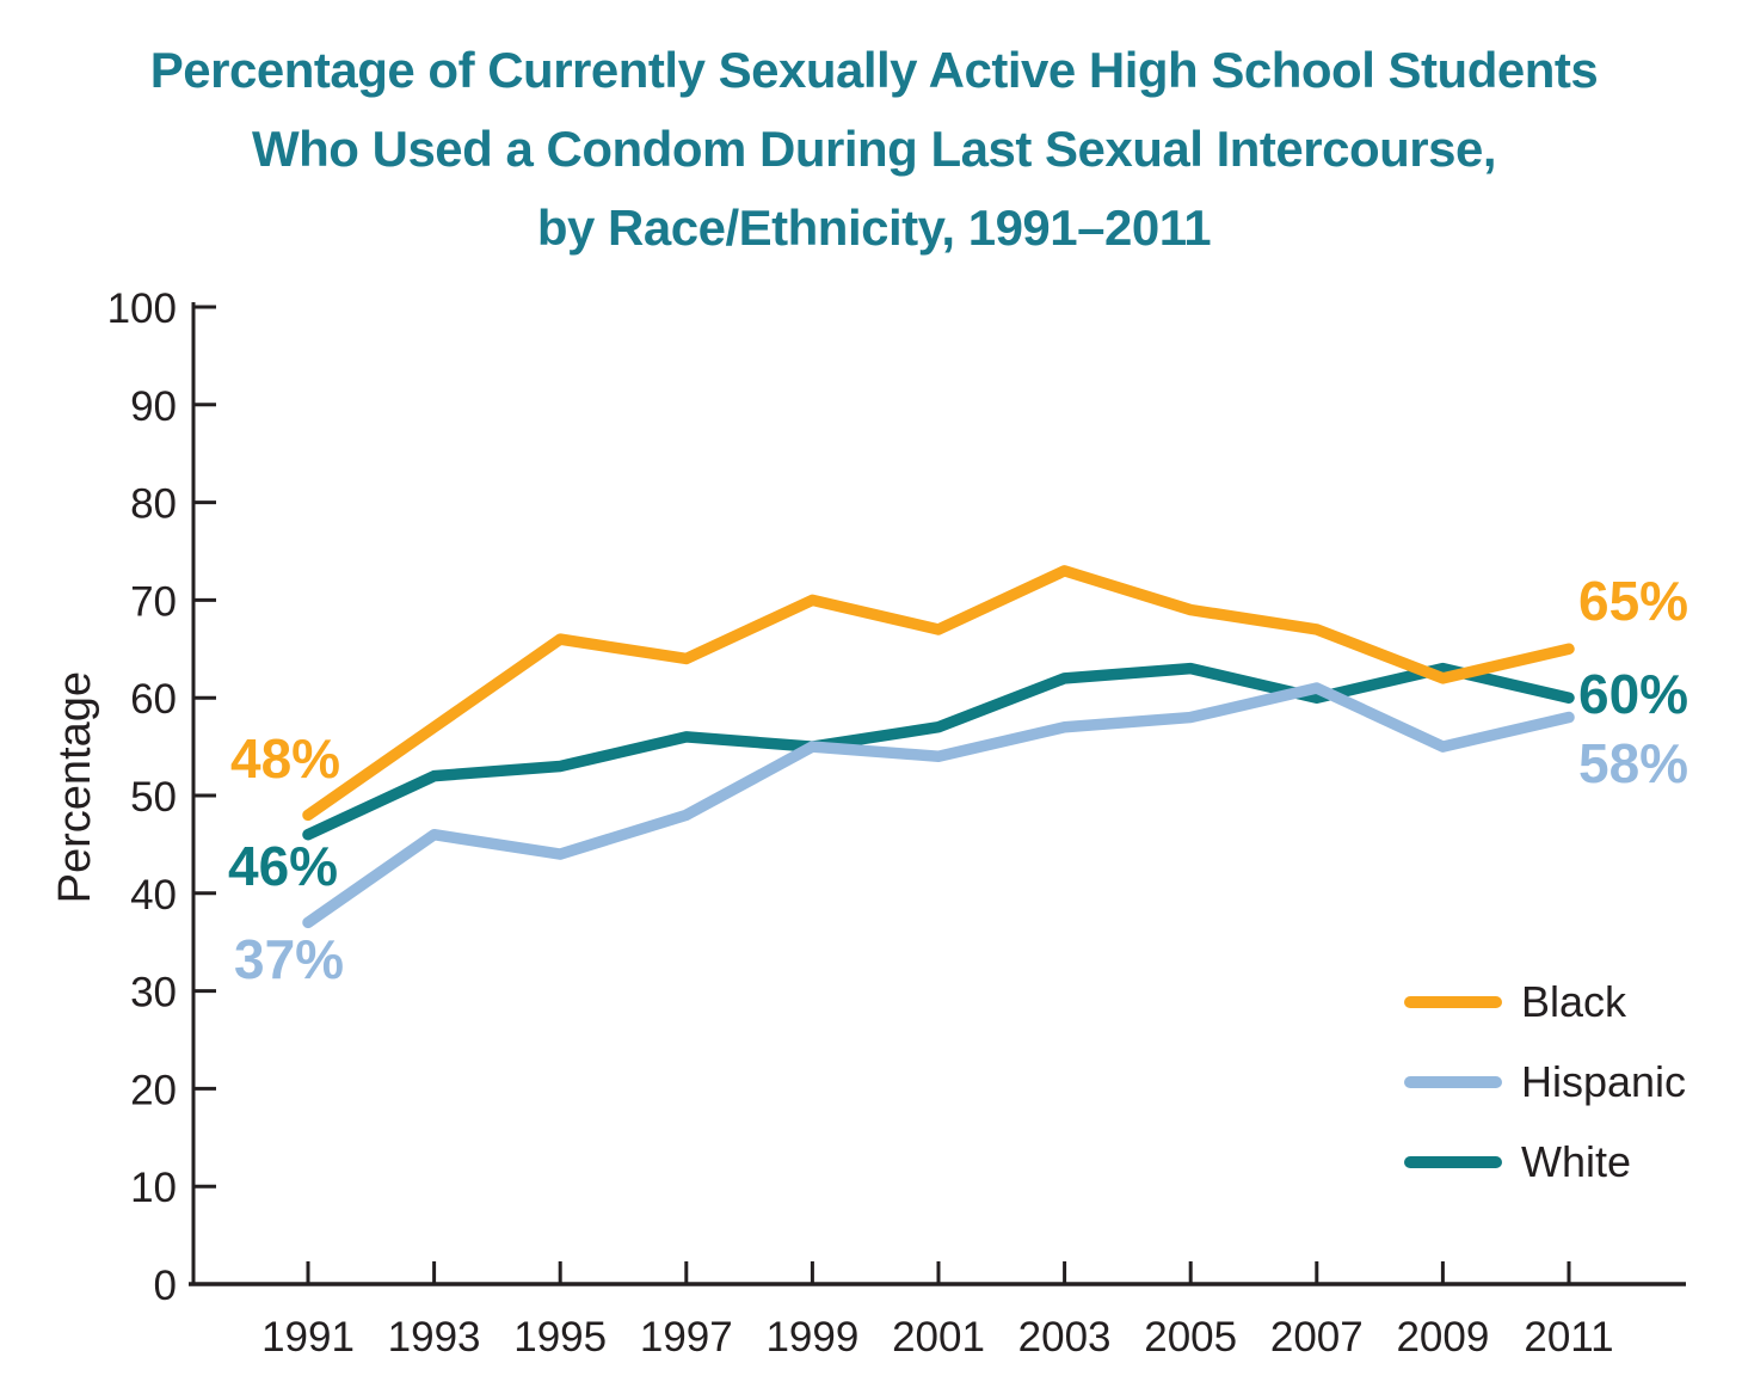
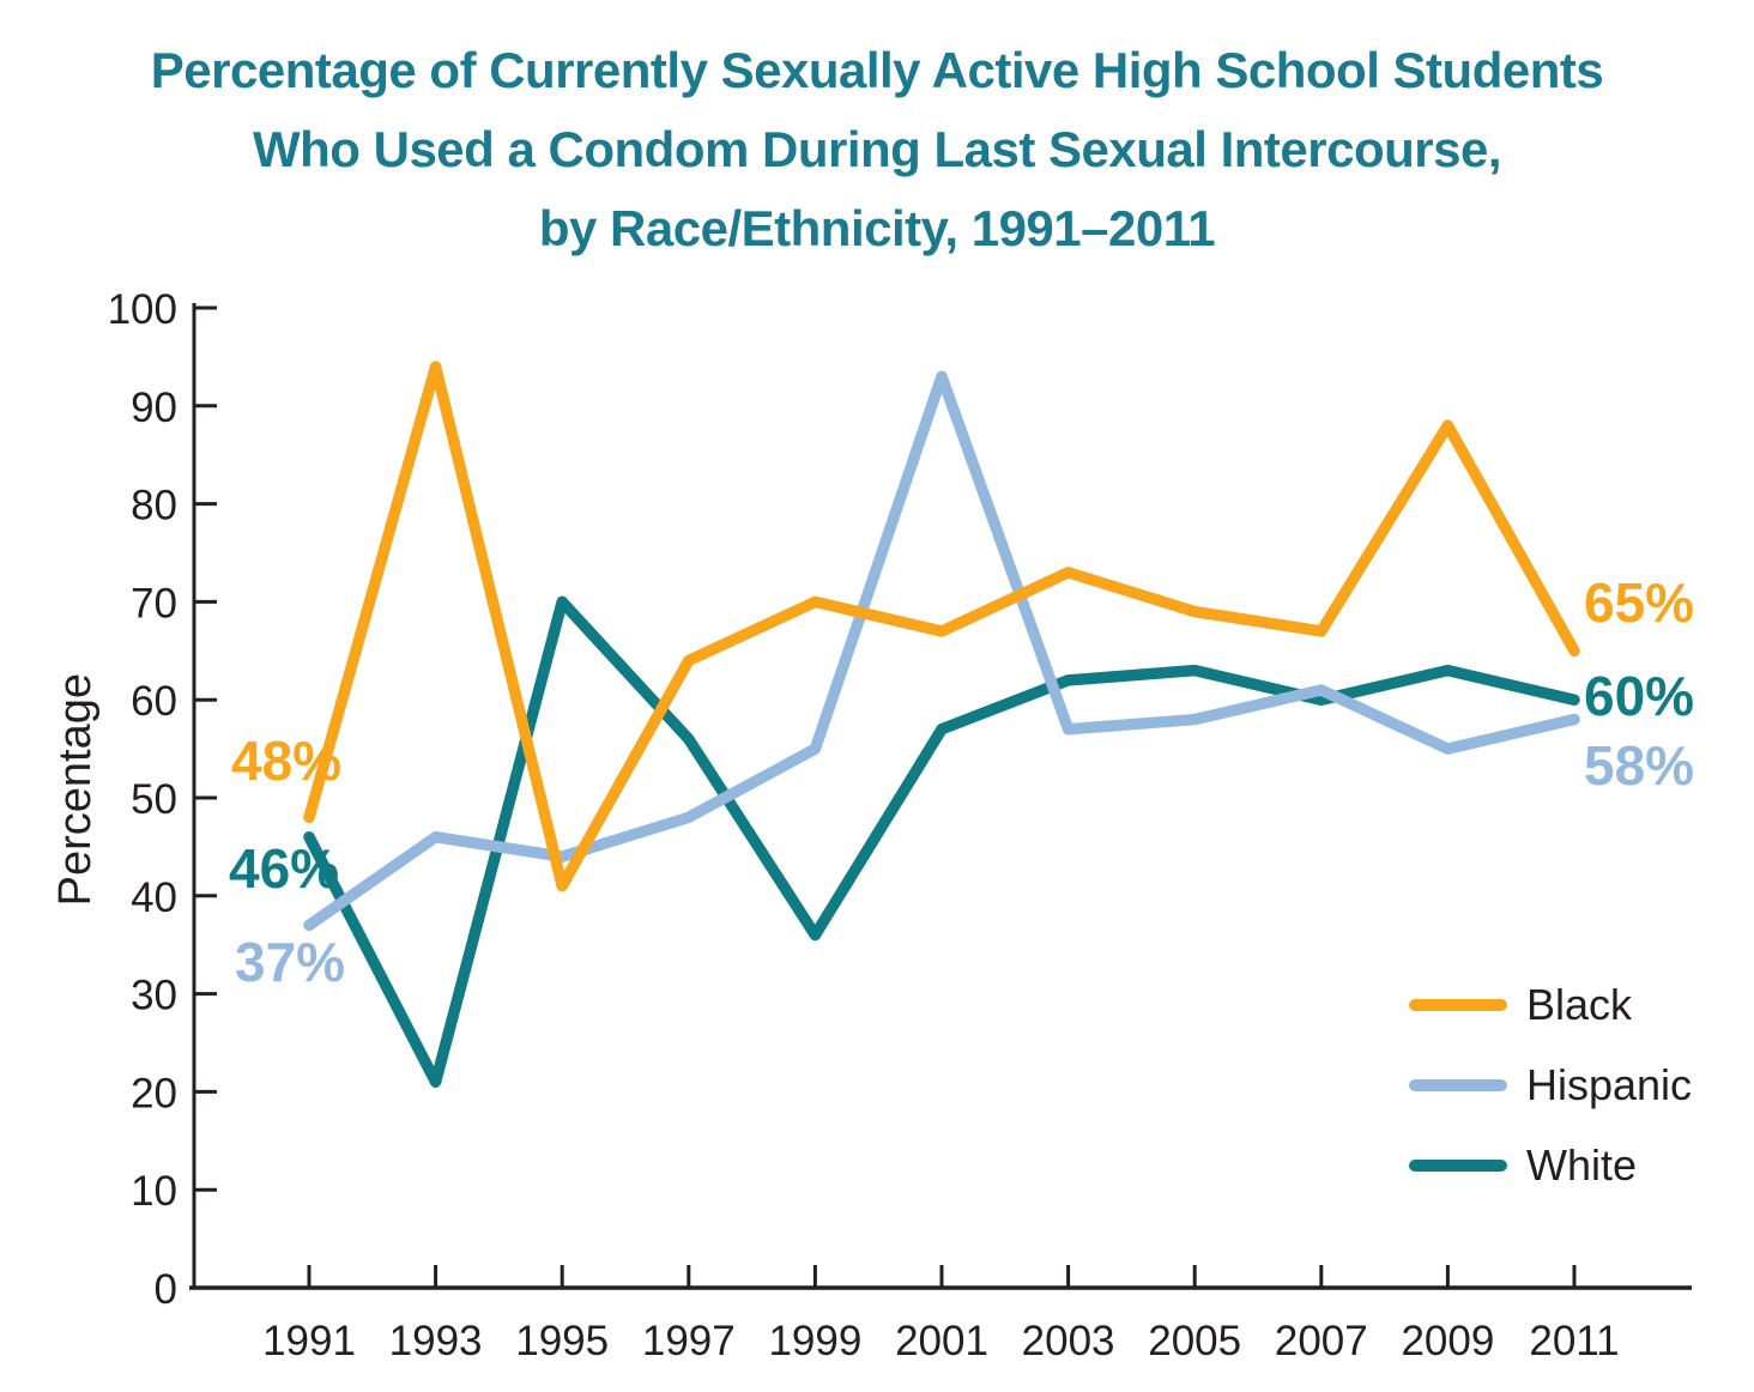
Black/1993: 57 -> 94
White/1993: 52 -> 21
Black/1995: 66 -> 41
White/1995: 53 -> 70
White/1999: 55 -> 36
Hispanic/2001: 54 -> 93
Black/2009: 62 -> 88
